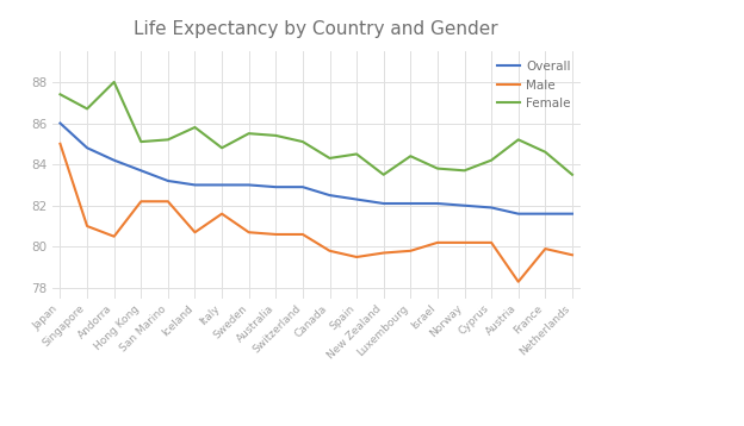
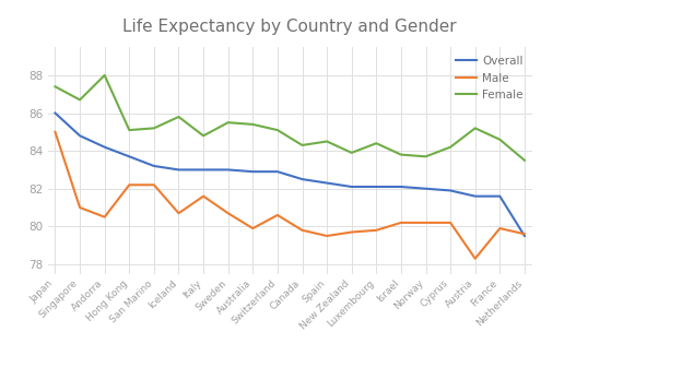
Male/Australia: 80.6 -> 79.9
Female/New Zealand: 83.5 -> 83.9
Overall/Netherlands: 81.6 -> 79.5
